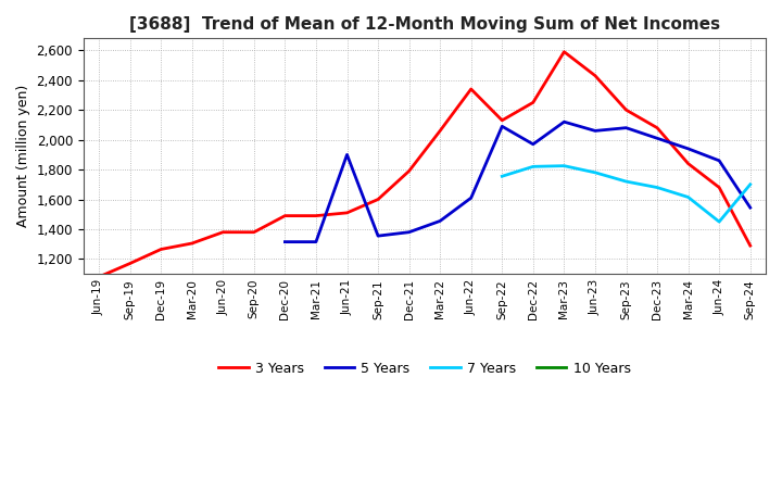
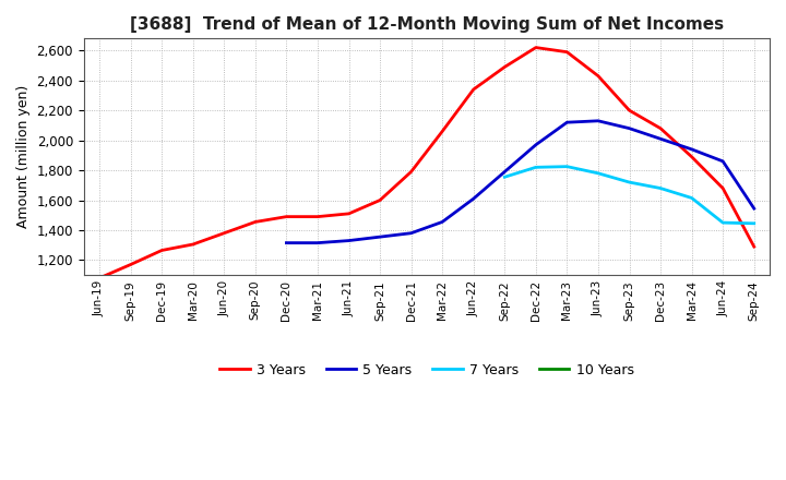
3 Years/Sep-20: 1,380 -> 1,460
5 Years/Jun-21: 1,900 -> 1,330
3 Years/Sep-22: 2,130 -> 2,490
5 Years/Sep-22: 2,090 -> 1,790
3 Years/Dec-22: 2,250 -> 2,620
5 Years/Jun-23: 2,060 -> 2,130
3 Years/Mar-24: 1,840 -> 1,890
7 Years/Sep-24: 1,700 -> 1,440
